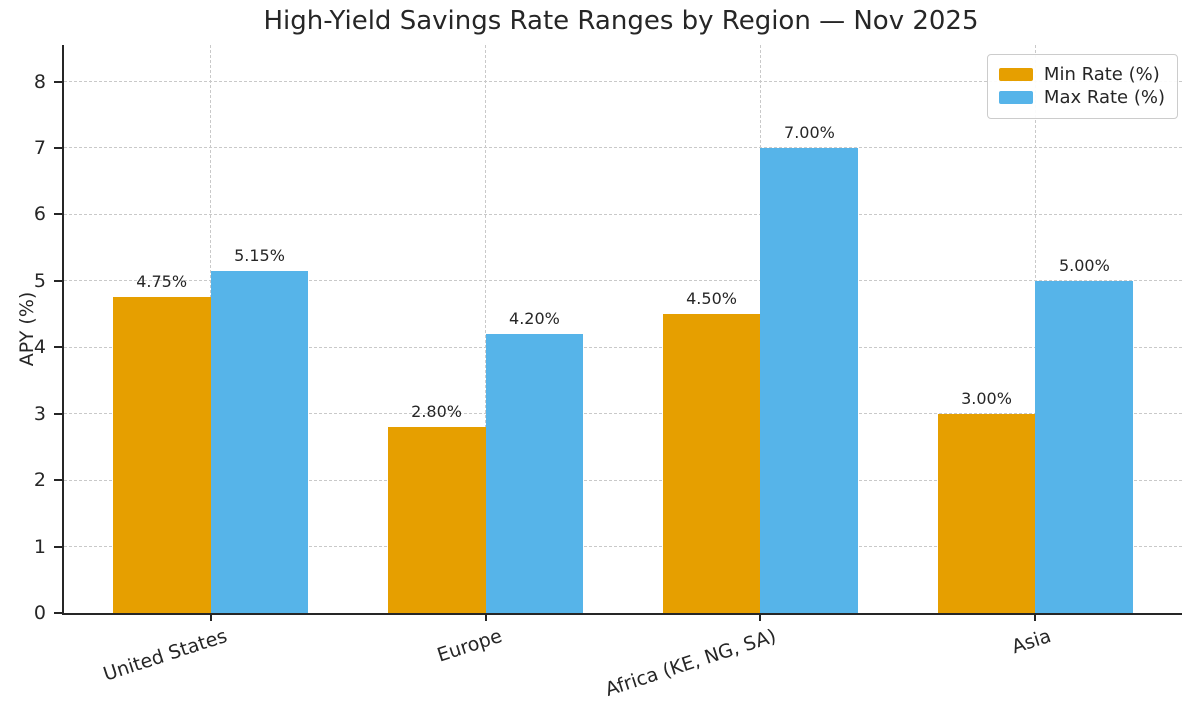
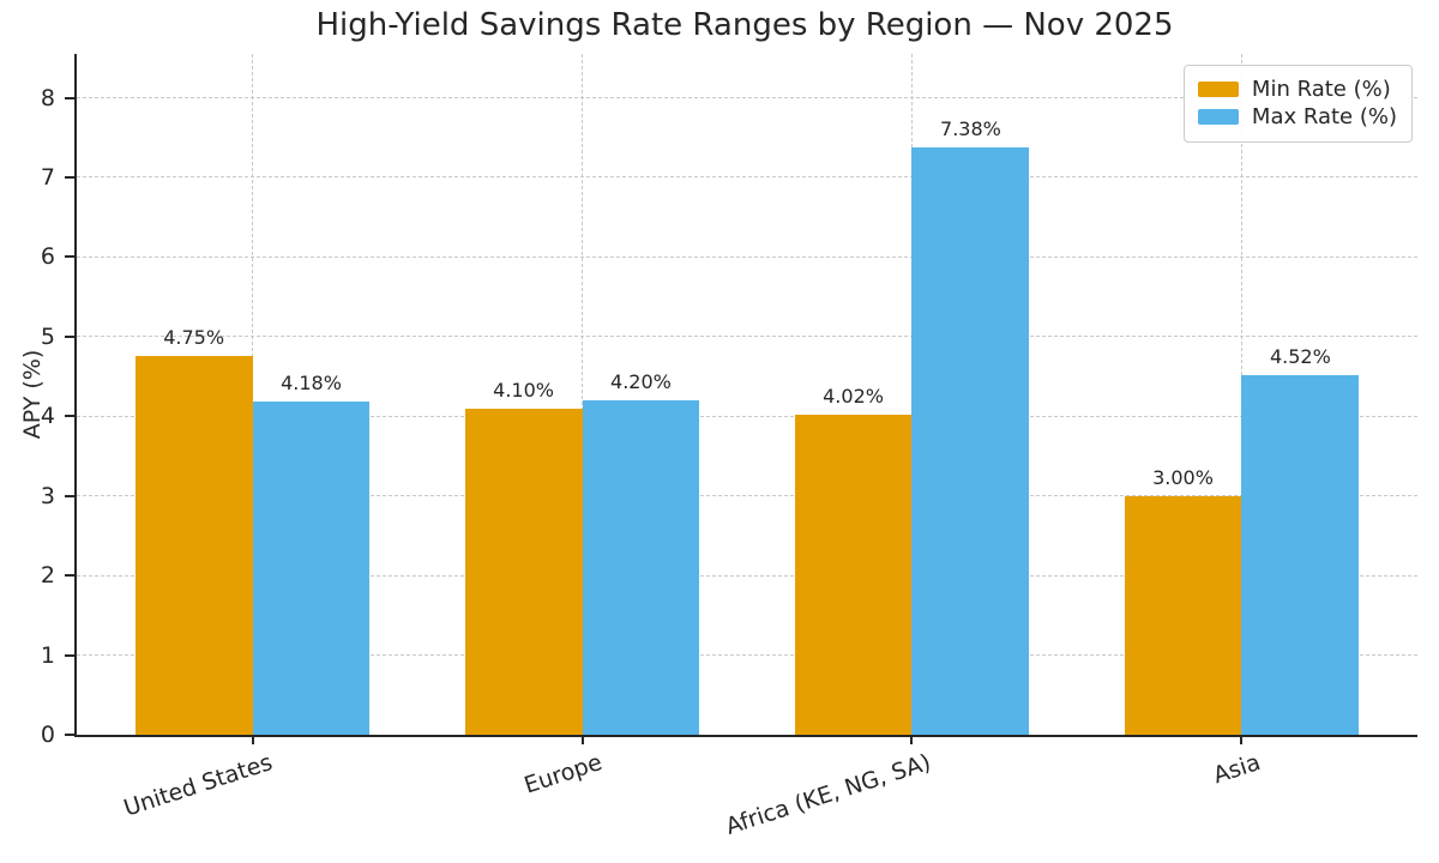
Max Rate (%)/United States: 5.15% -> 4.18%
Min Rate (%)/Europe: 2.80% -> 4.10%
Min Rate (%)/Africa (KE, NG, SA): 4.50% -> 4.02%
Max Rate (%)/Africa (KE, NG, SA): 7.00% -> 7.38%
Max Rate (%)/Asia: 5.00% -> 4.52%
